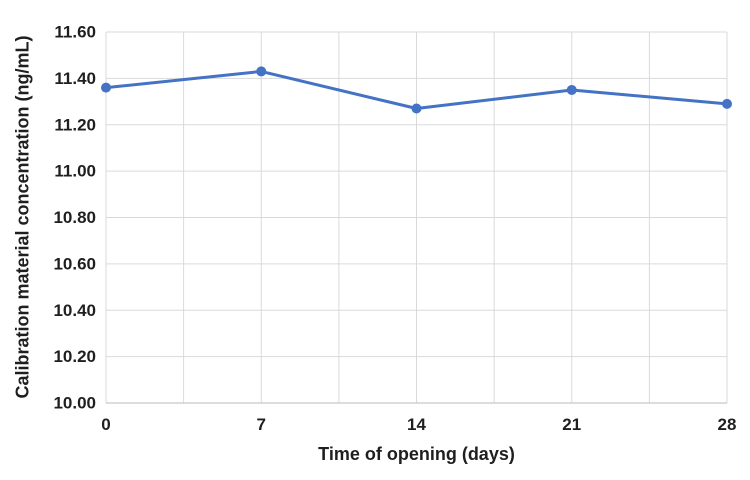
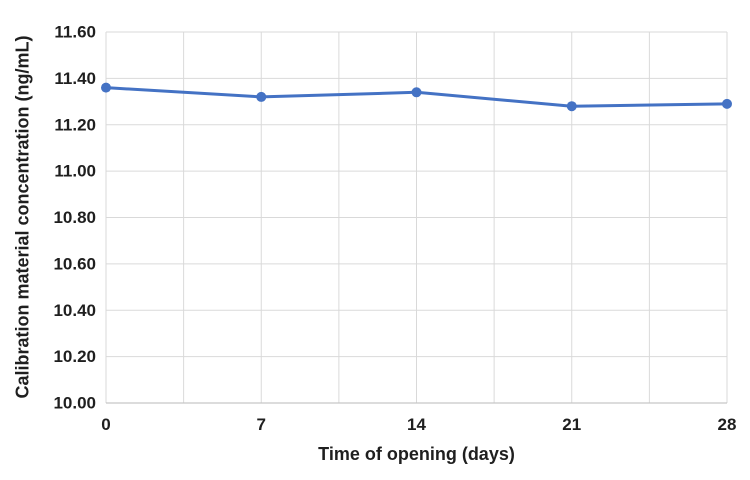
7: 11.43 -> 11.32
14: 11.27 -> 11.34
21: 11.35 -> 11.28
